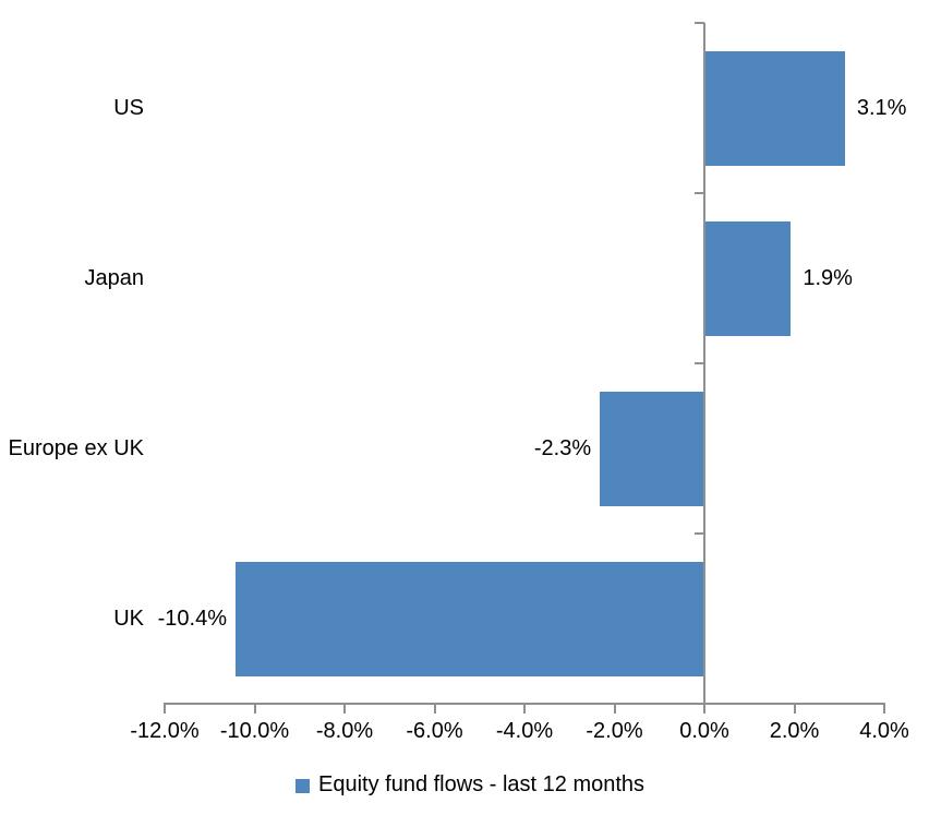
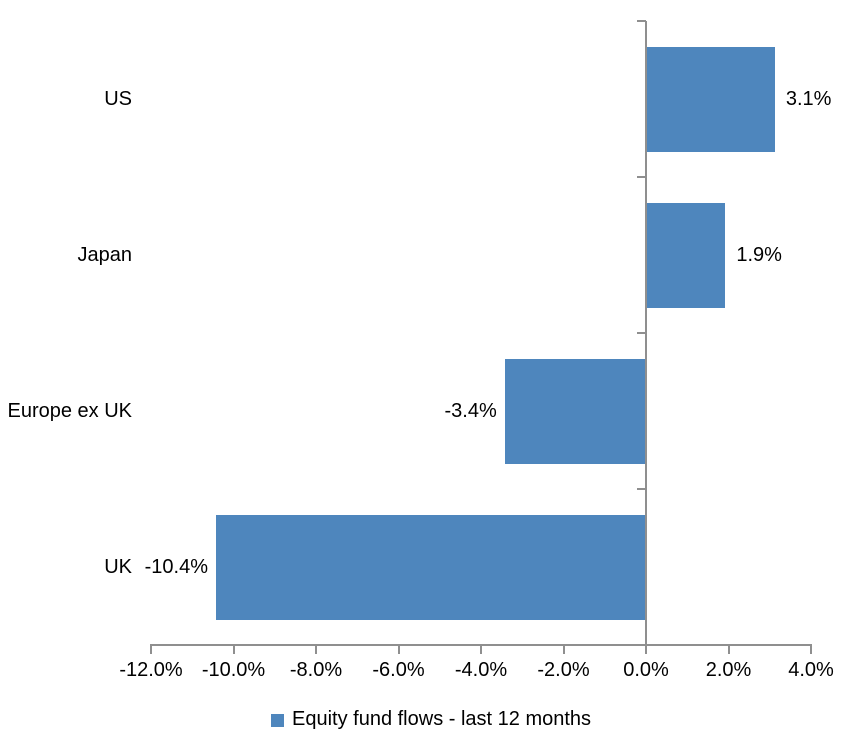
Europe ex UK: -2.3% -> -3.4%
